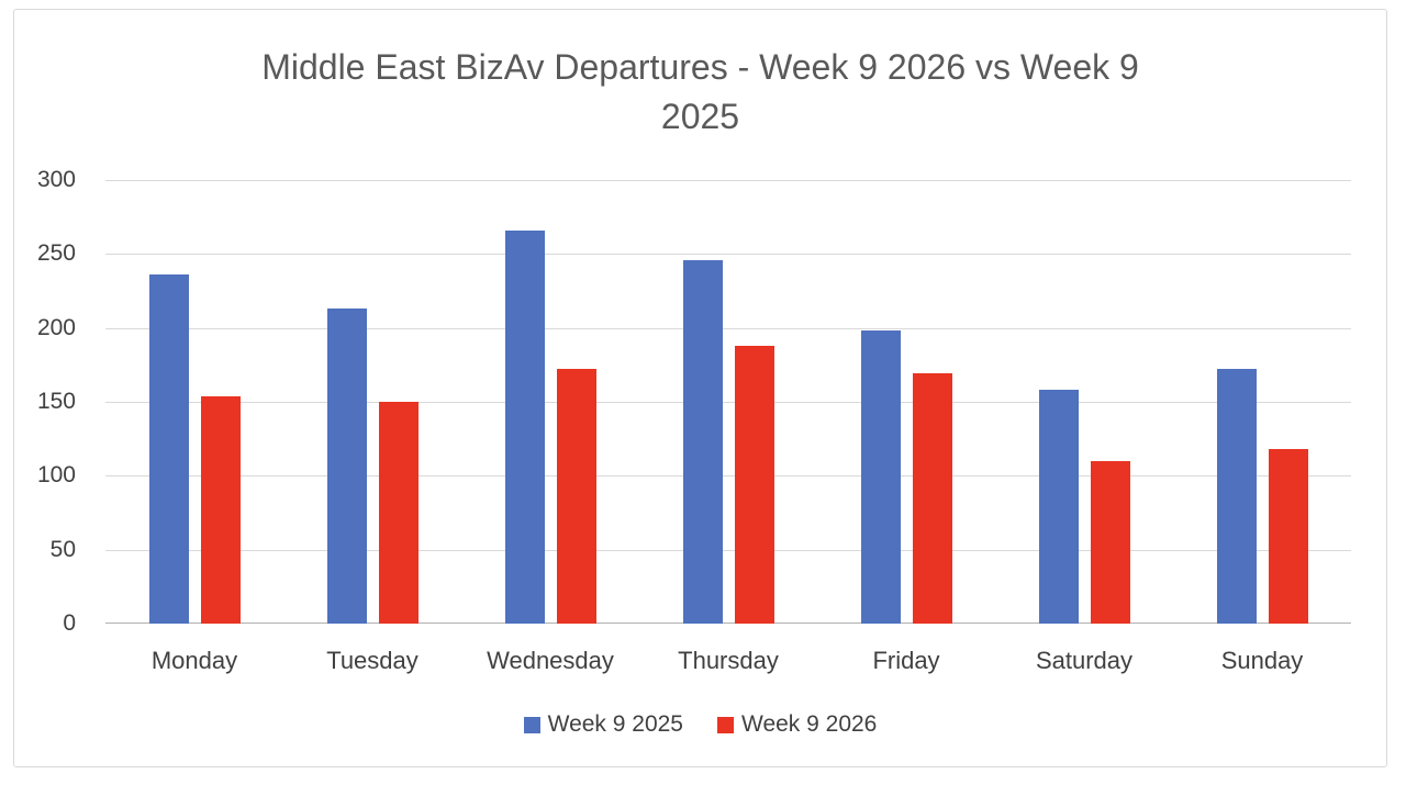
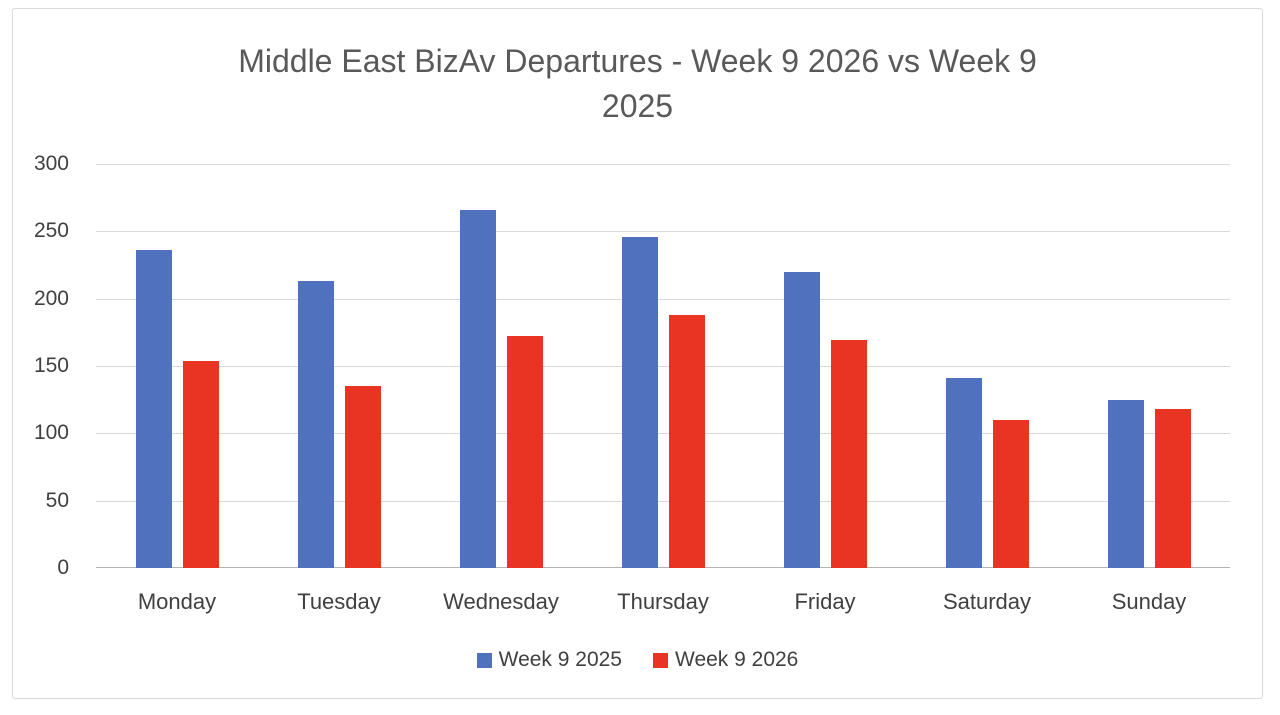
Week 9 2026/Tuesday: 150 -> 135
Week 9 2025/Friday: 198 -> 220
Week 9 2025/Saturday: 158 -> 141
Week 9 2025/Sunday: 172 -> 125
